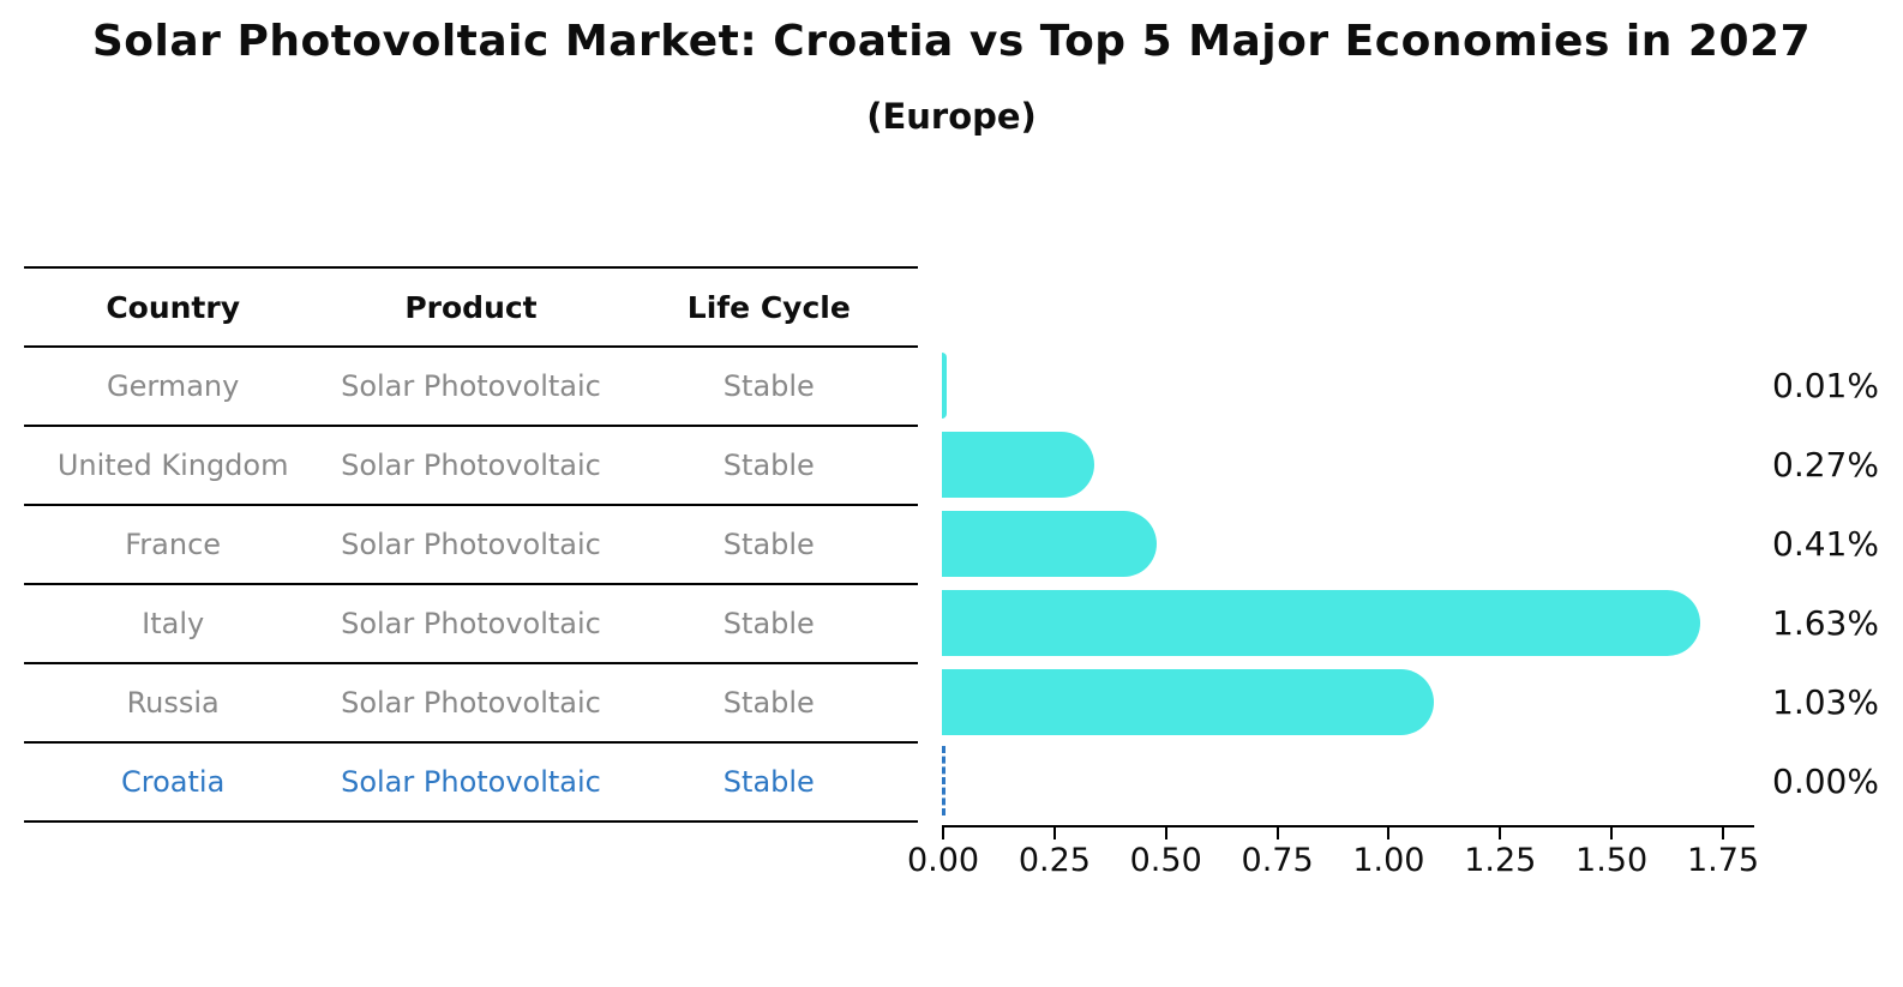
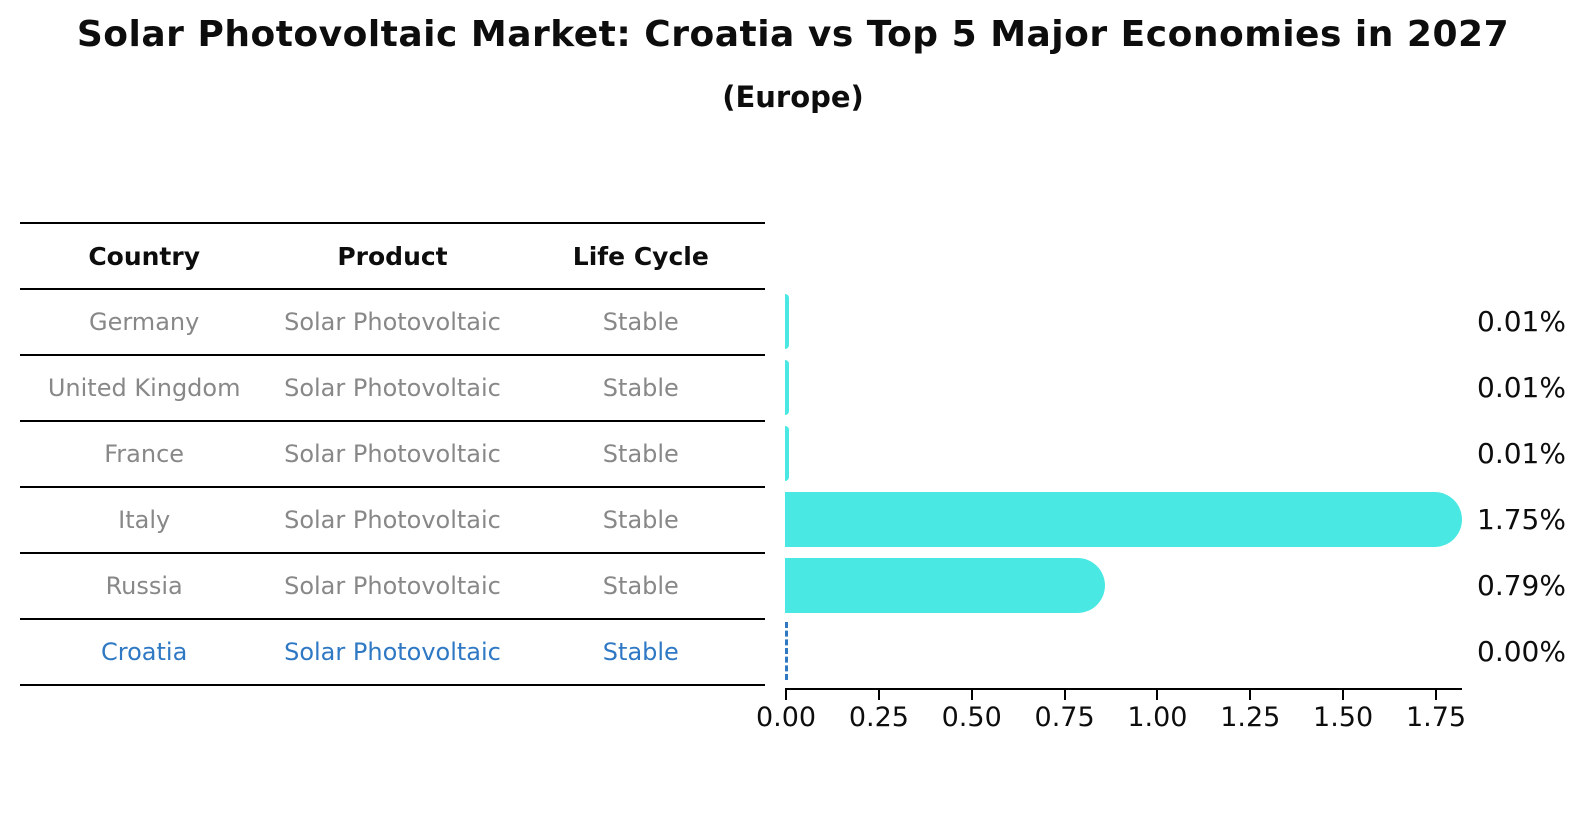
United Kingdom: 0.27% -> 0.01%
France: 0.41% -> 0.01%
Italy: 1.63% -> 1.75%
Russia: 1.03% -> 0.79%
